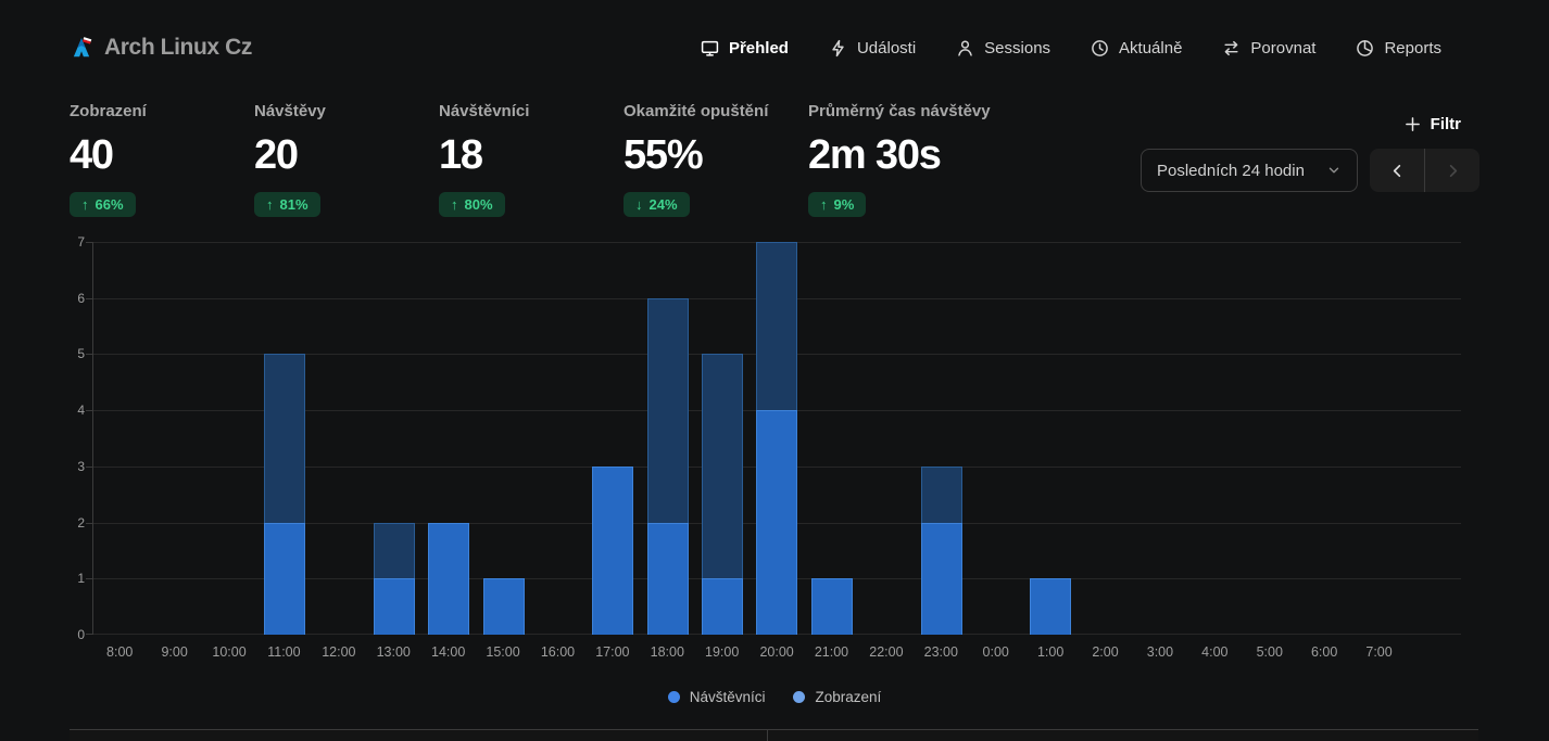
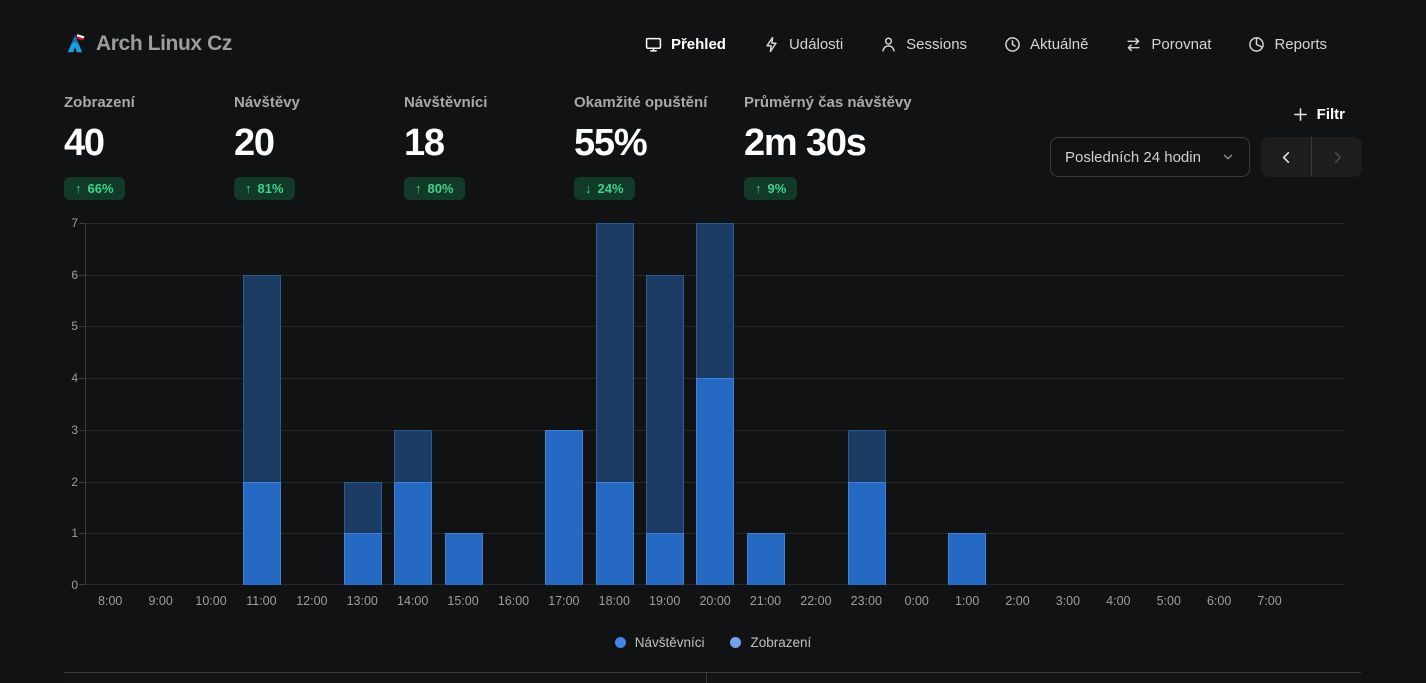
Zobrazení/11:00: 5 -> 6
Zobrazení/14:00: 2 -> 3
Zobrazení/18:00: 6 -> 7
Zobrazení/19:00: 5 -> 6
